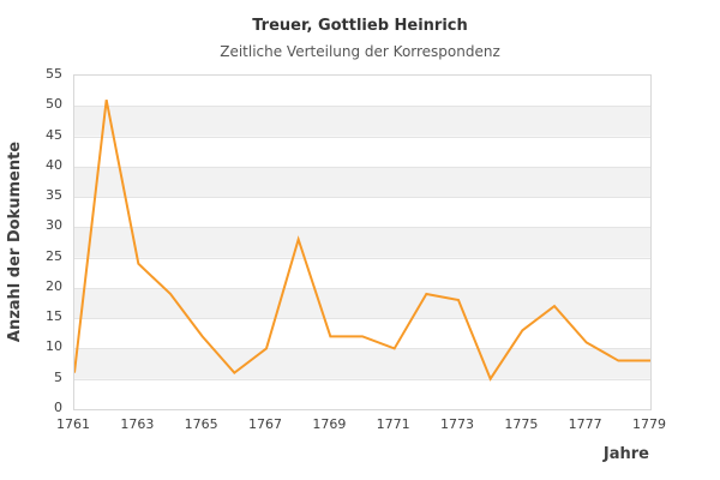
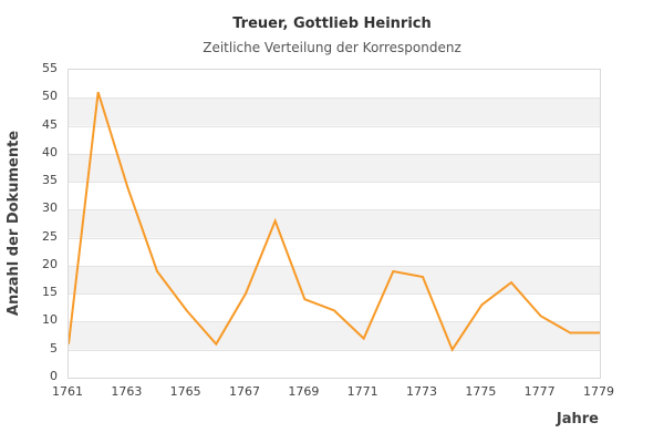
1763: 24 -> 34
1767: 10 -> 15
1769: 12 -> 14
1771: 10 -> 7
